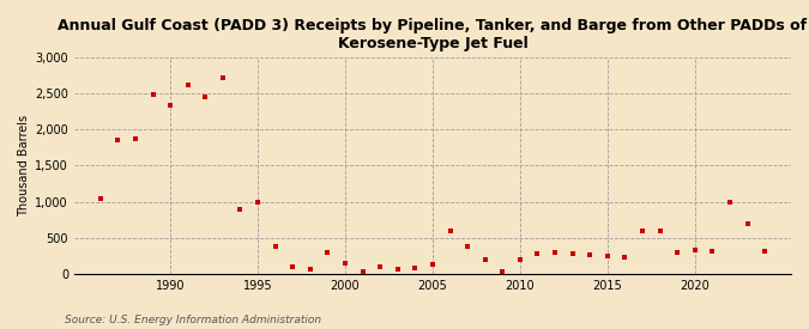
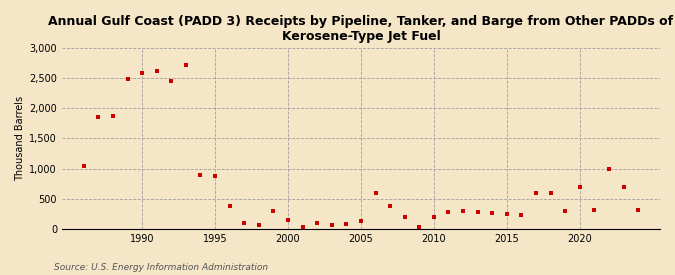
1990: 2,340 -> 2,590
1995: 1,000 -> 880
2020: 320 -> 700
